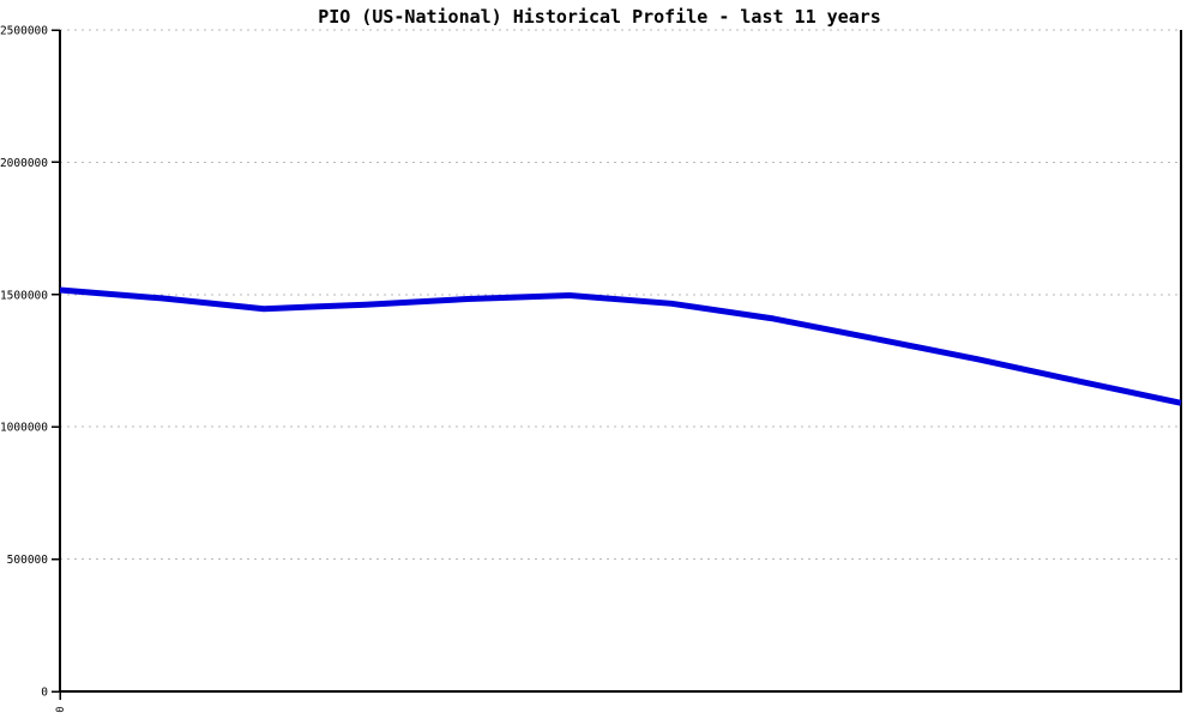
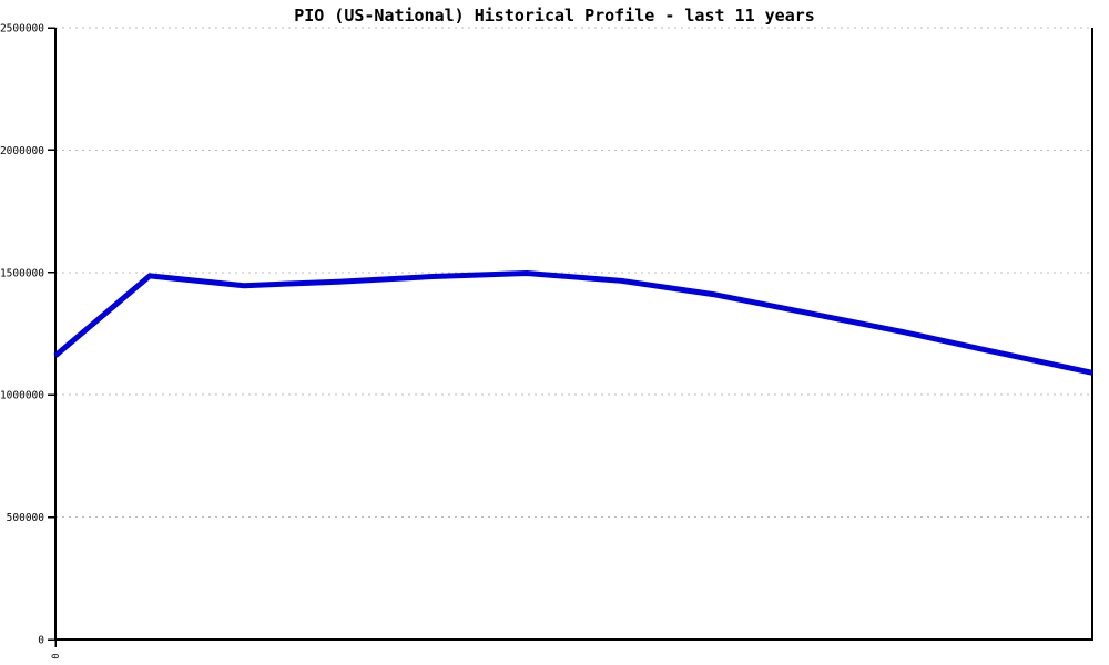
0: 1520000 -> 1160000
